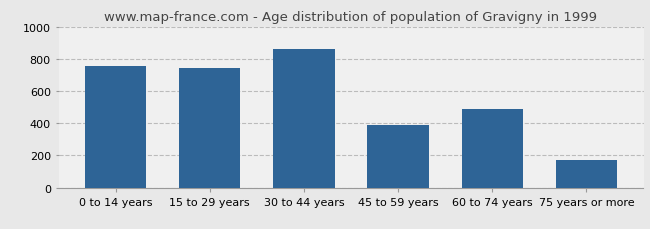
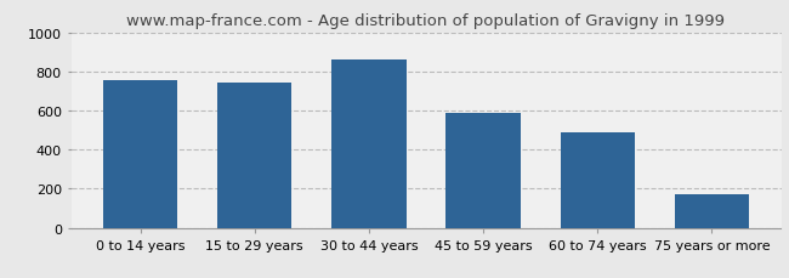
45 to 59 years: 390 -> 590
